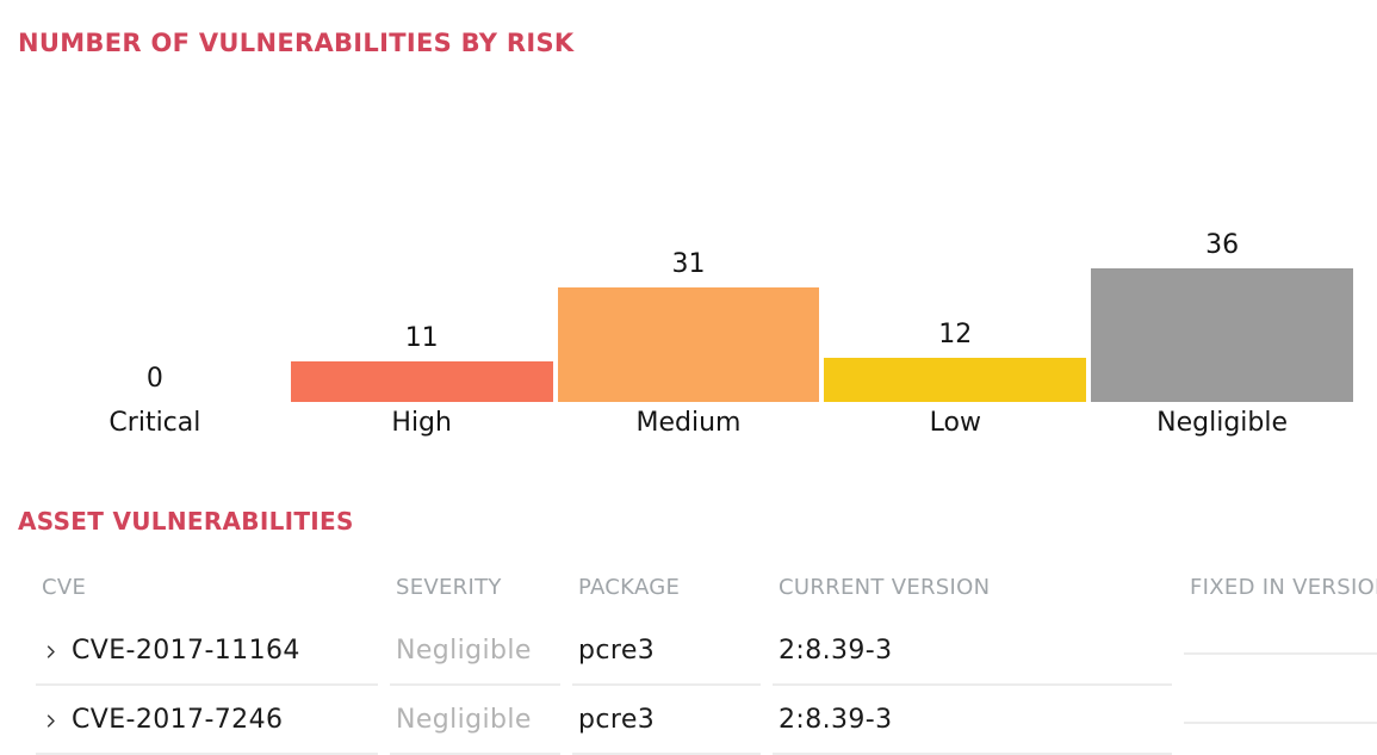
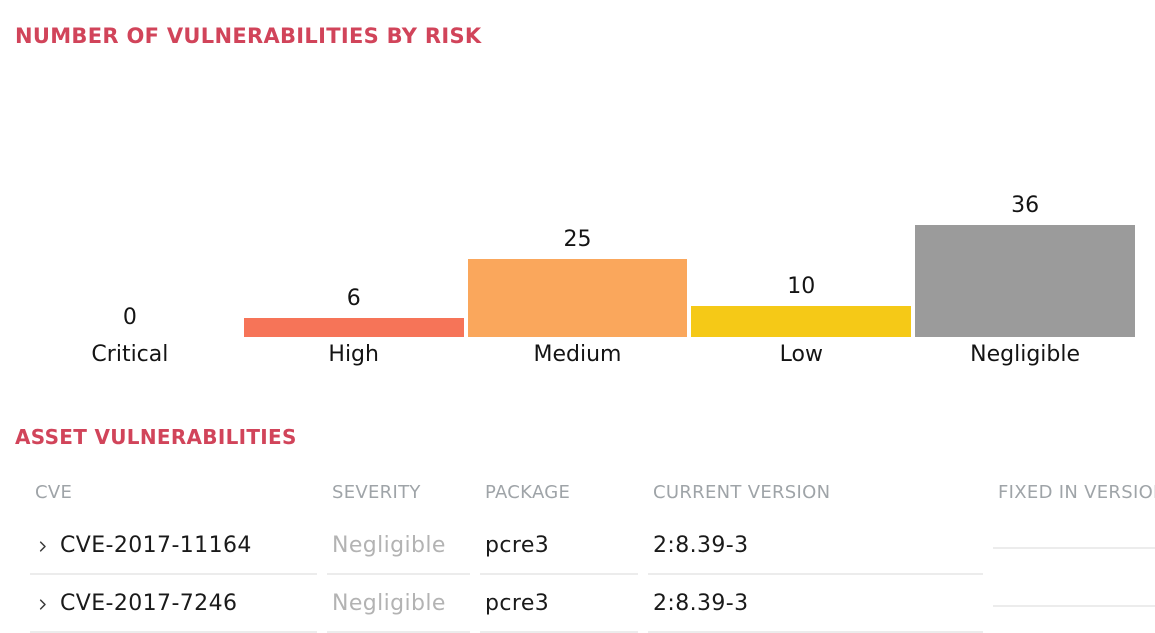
High: 11 -> 6
Medium: 31 -> 25
Low: 12 -> 10
